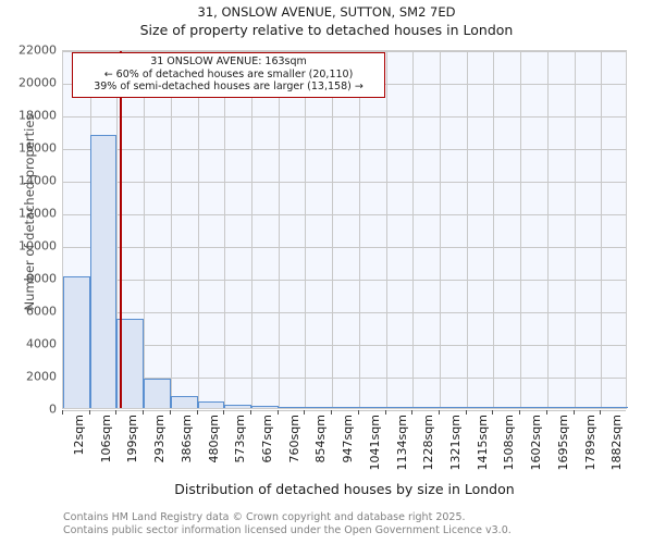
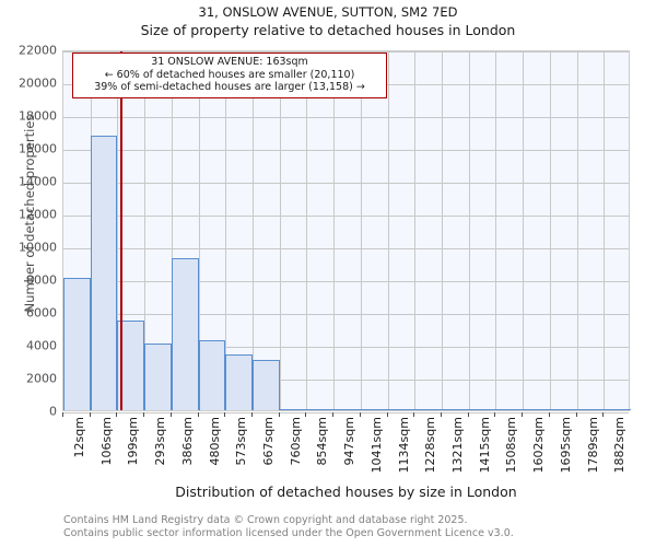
293sqm: 1800 -> 4100
386sqm: 800 -> 9300
480sqm: 400 -> 4300
573sqm: 200 -> 3400
667sqm: 100 -> 3100
